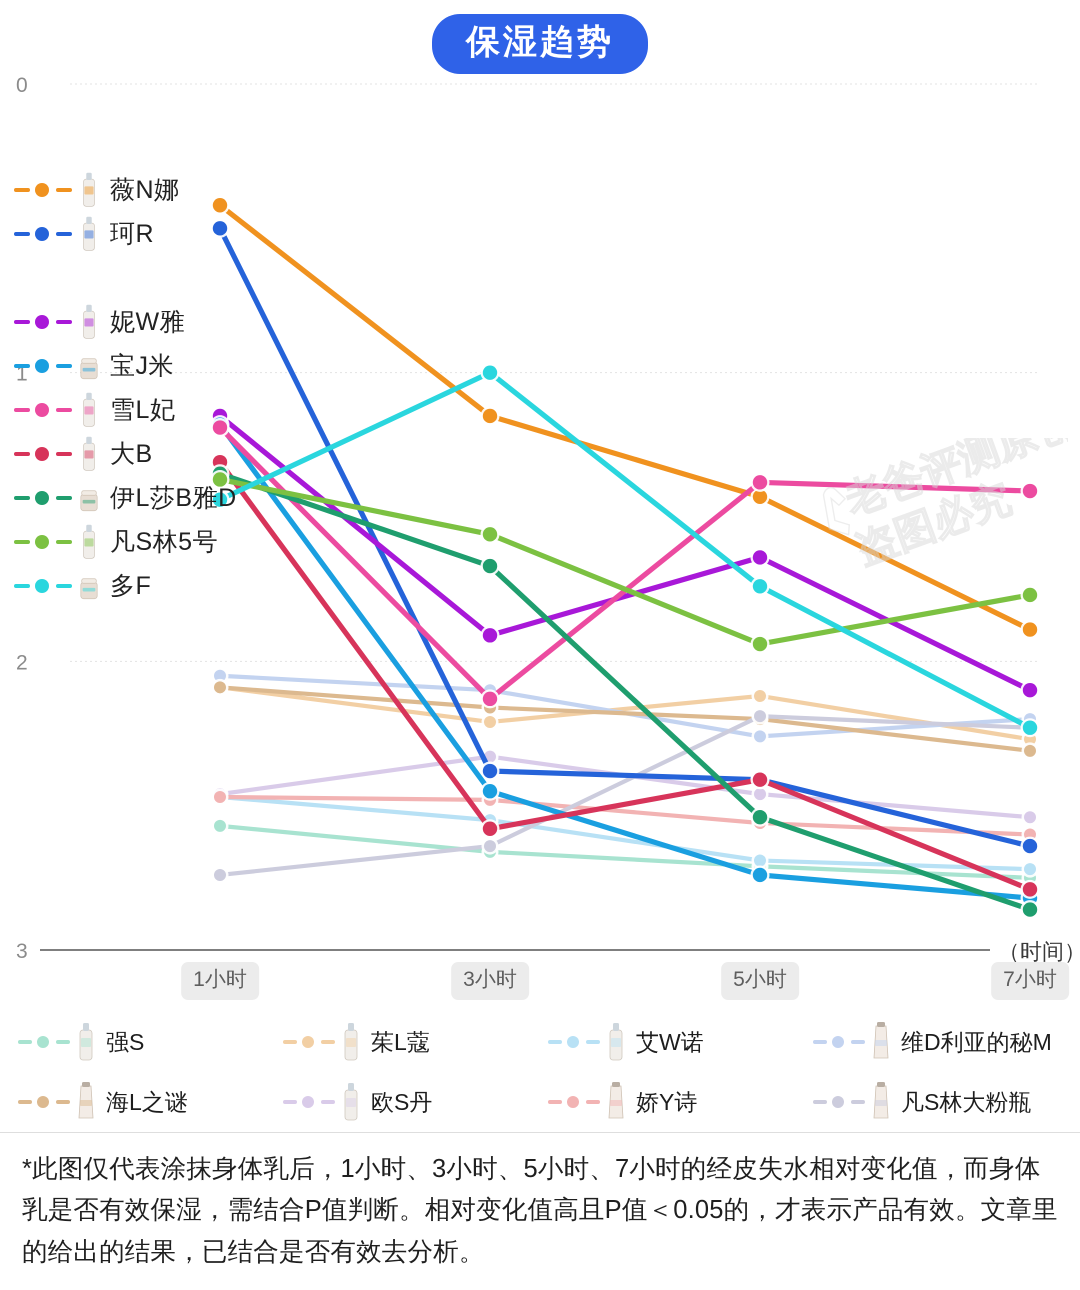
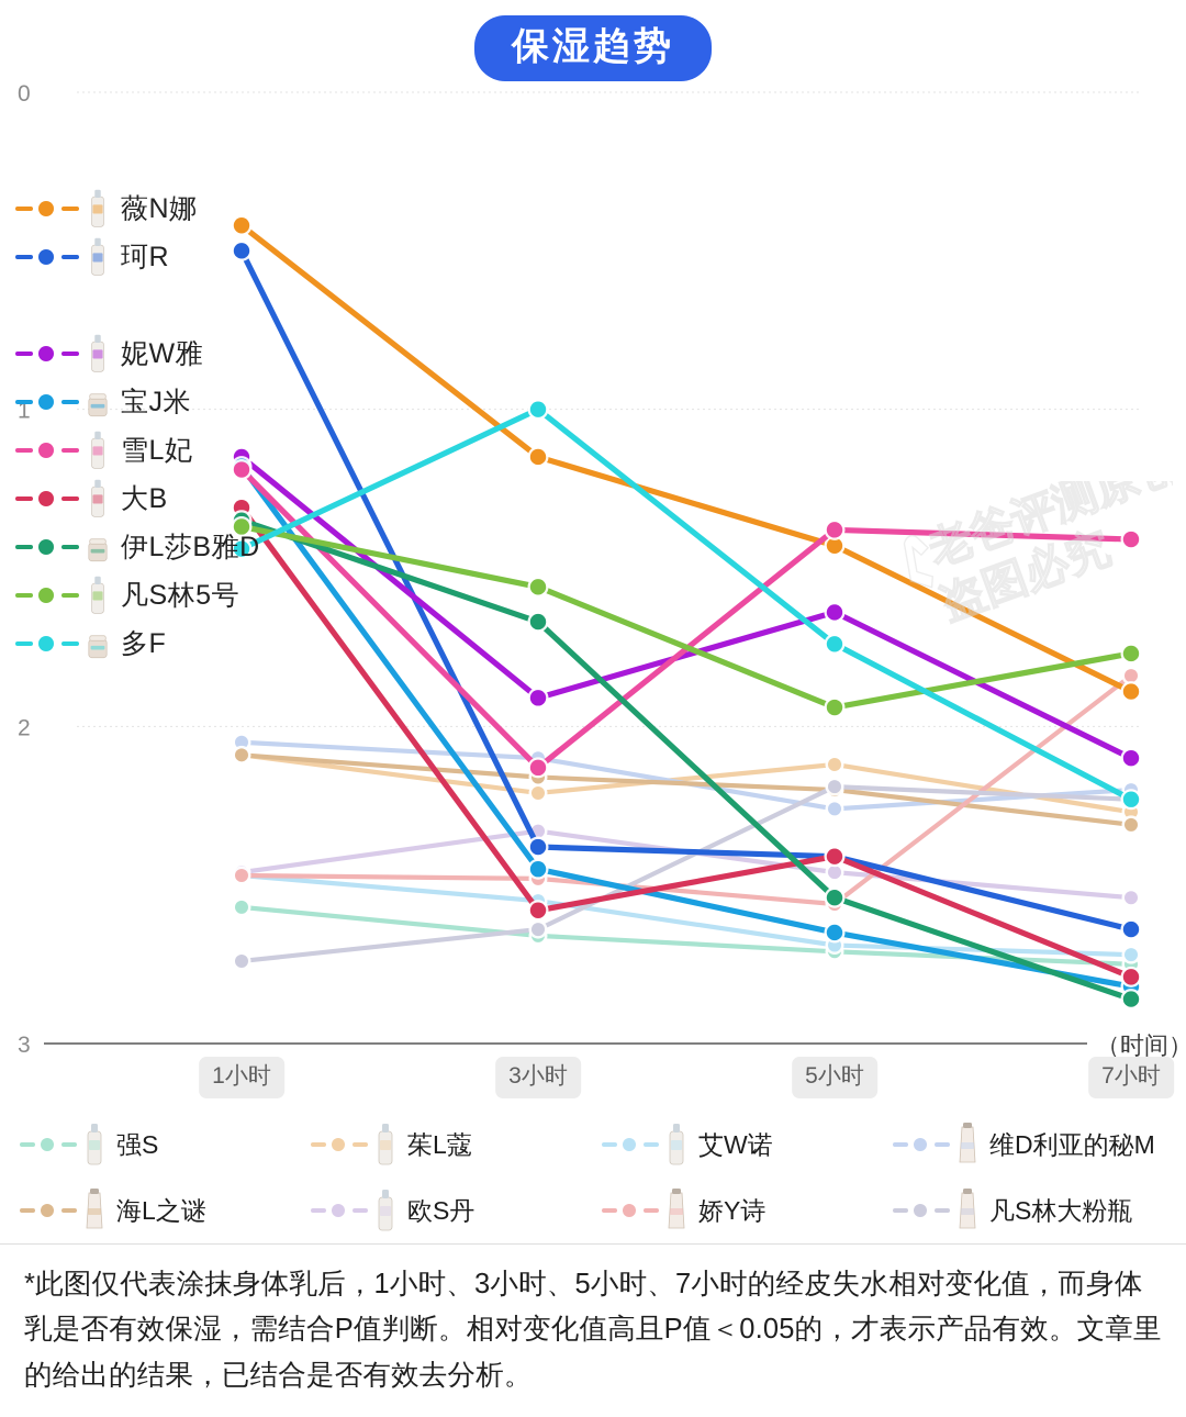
宝J米/5小时: 0.26 -> 0.35
娇Y诗/7小时: 0.40 -> 1.16
